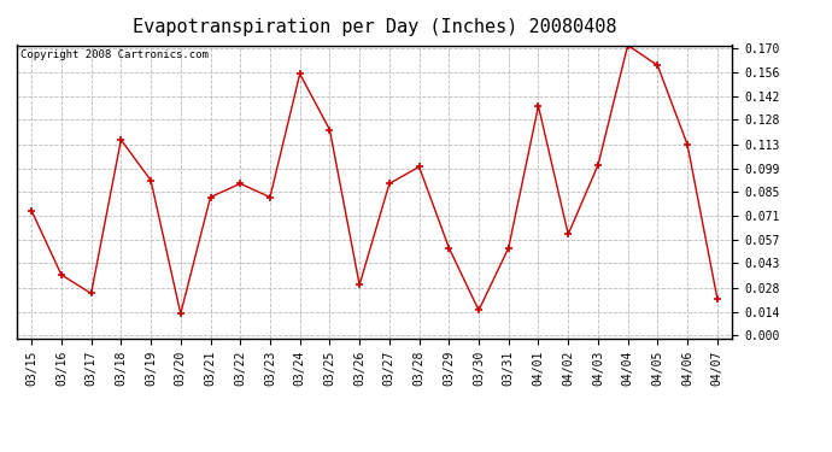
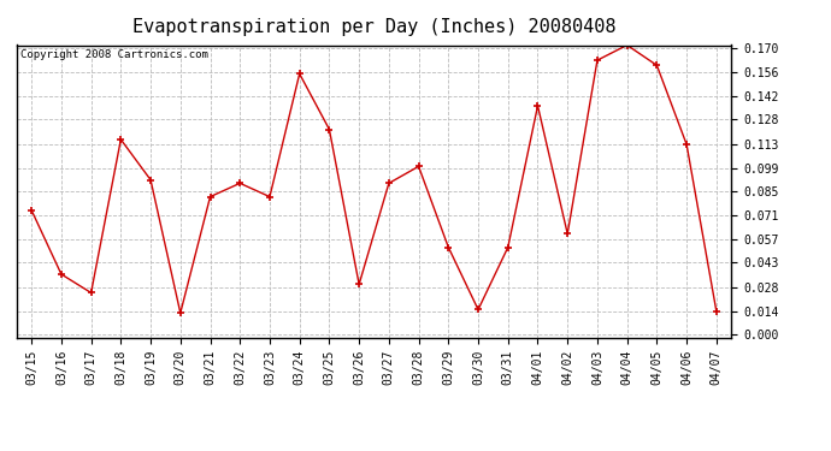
04/03: 0.101 -> 0.163
04/07: 0.022 -> 0.014
